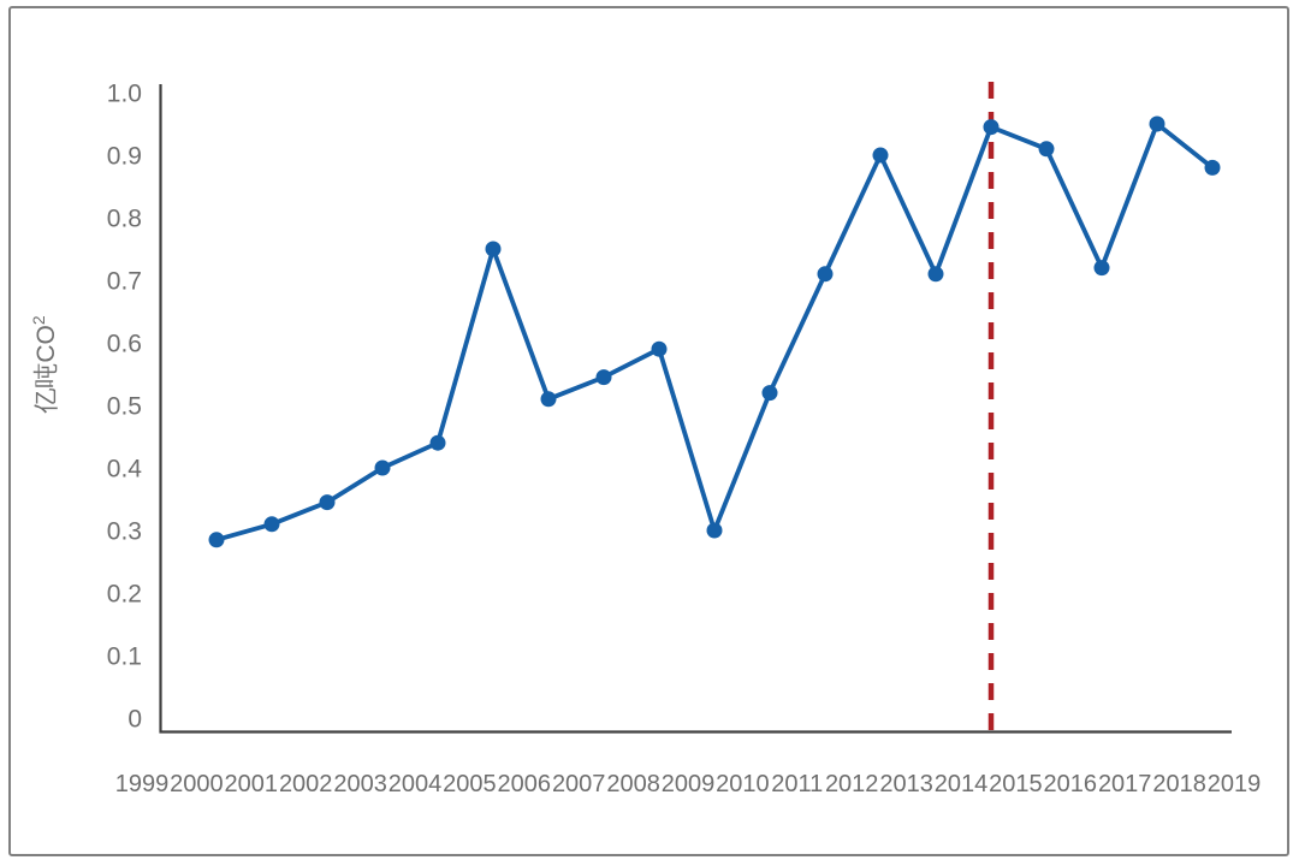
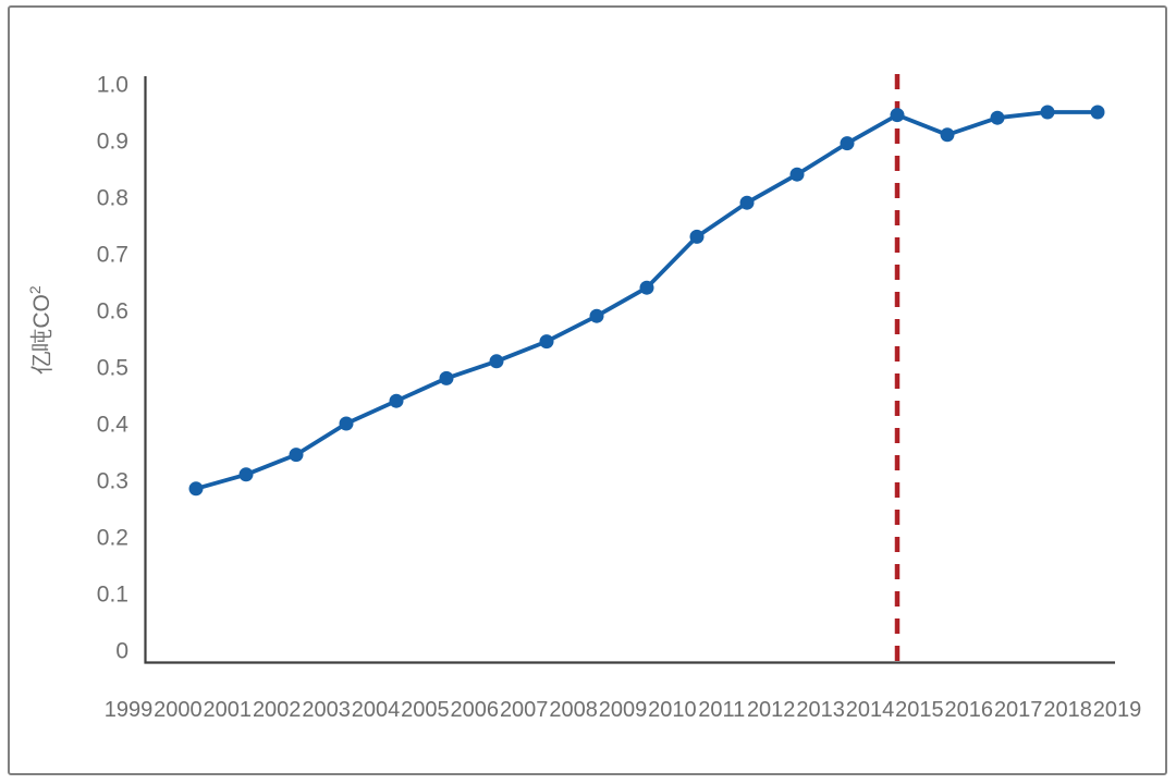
2005: 0.75 -> 0.48
2009: 0.30 -> 0.64
2010: 0.52 -> 0.73
2011: 0.71 -> 0.79
2012: 0.90 -> 0.84
2013: 0.71 -> 0.90
2016: 0.72 -> 0.94
2018: 0.88 -> 0.95
